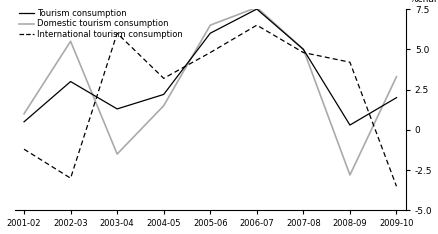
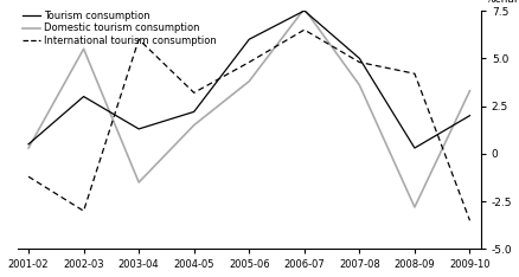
Domestic tourism consumption/2001-02: 1.0 -> 0.3
Domestic tourism consumption/2005-06: 6.5 -> 3.8
Domestic tourism consumption/2007-08: 5.0 -> 3.6
